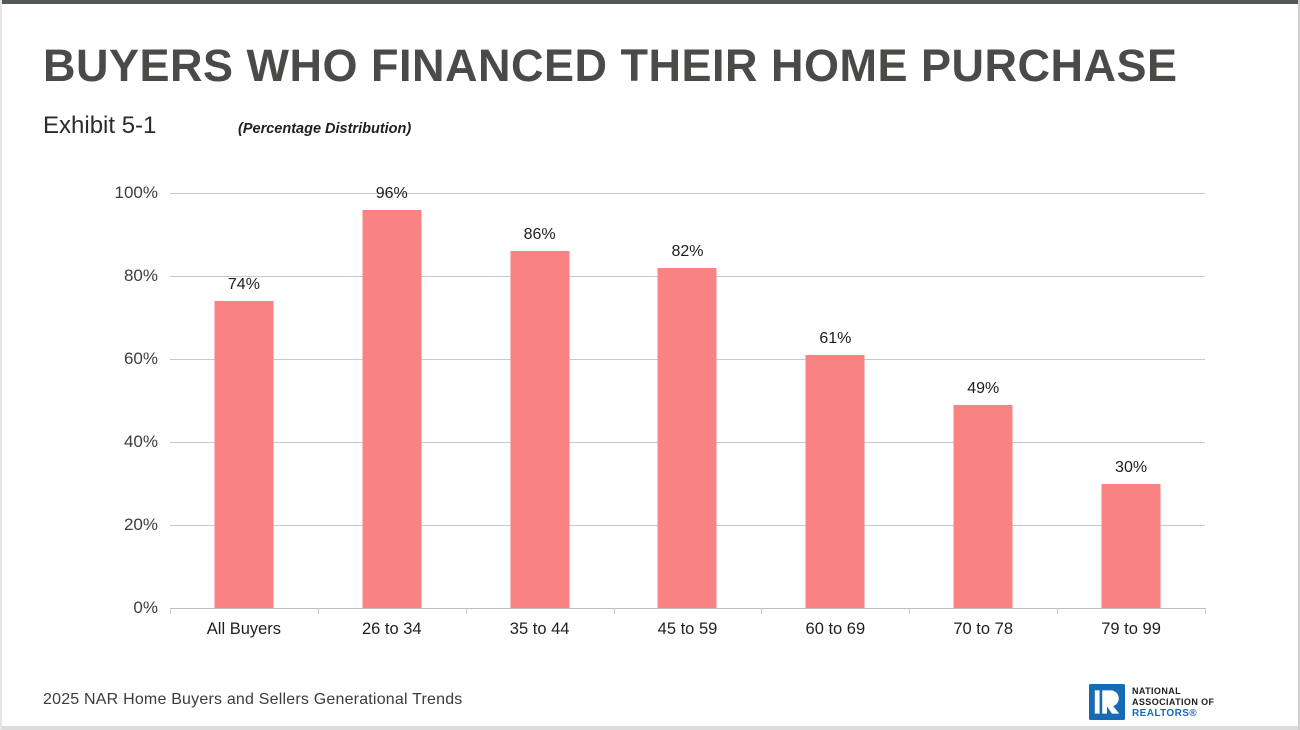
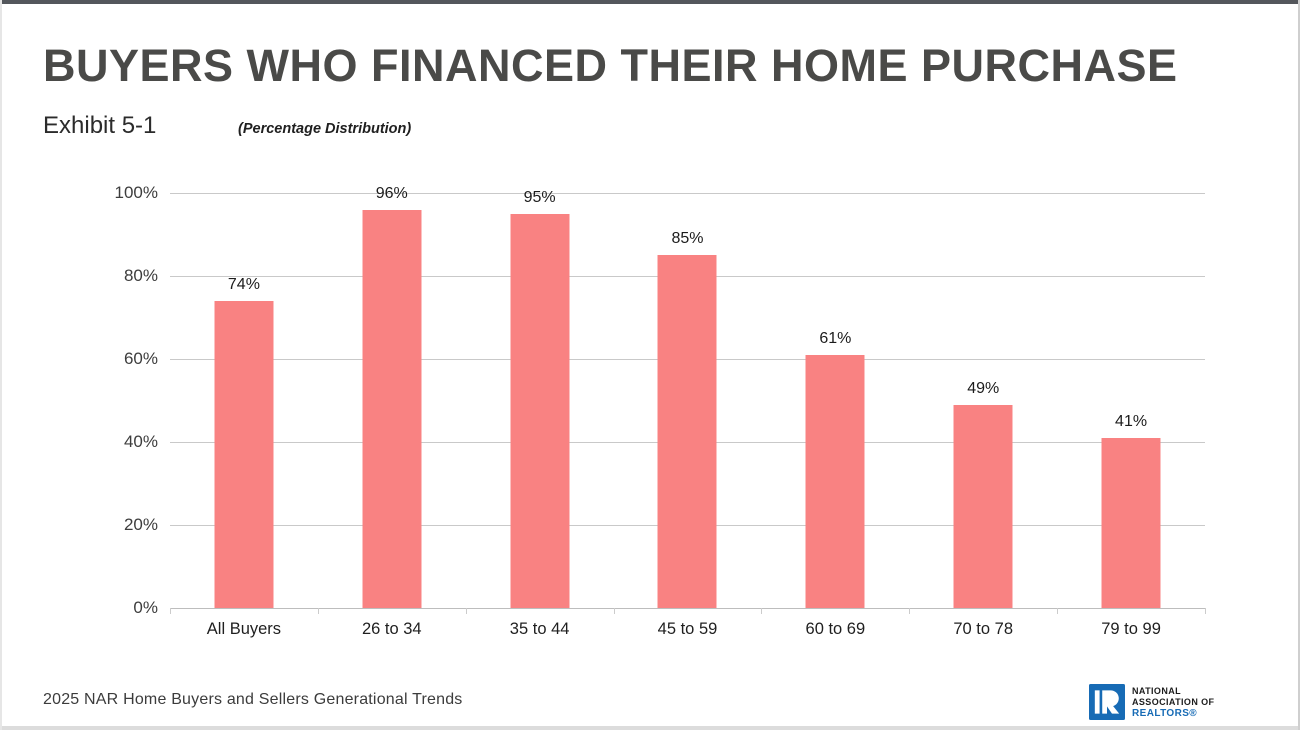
35 to 44: 86% -> 95%
45 to 59: 82% -> 85%
79 to 99: 30% -> 41%
